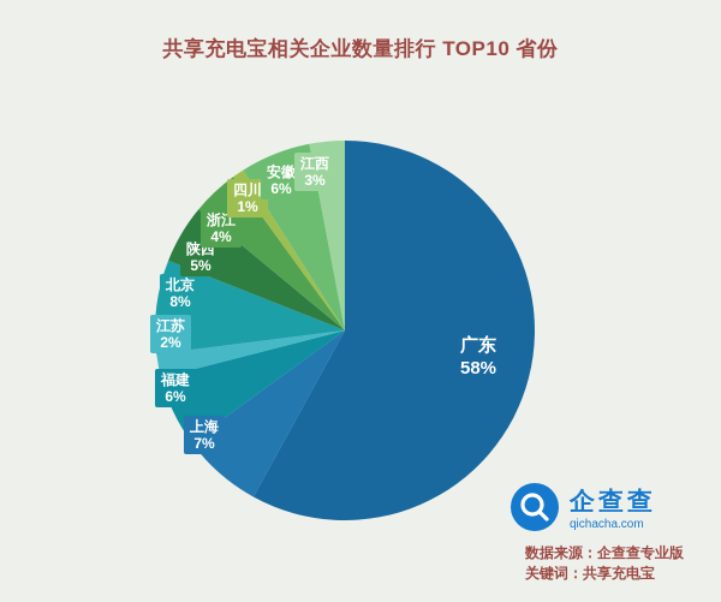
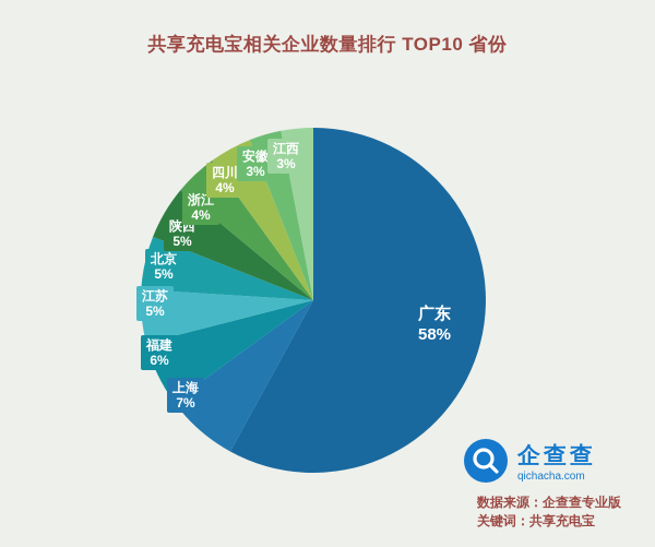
江苏: 2% -> 5%
北京: 8% -> 5%
四川: 1% -> 4%
安徽: 6% -> 3%
